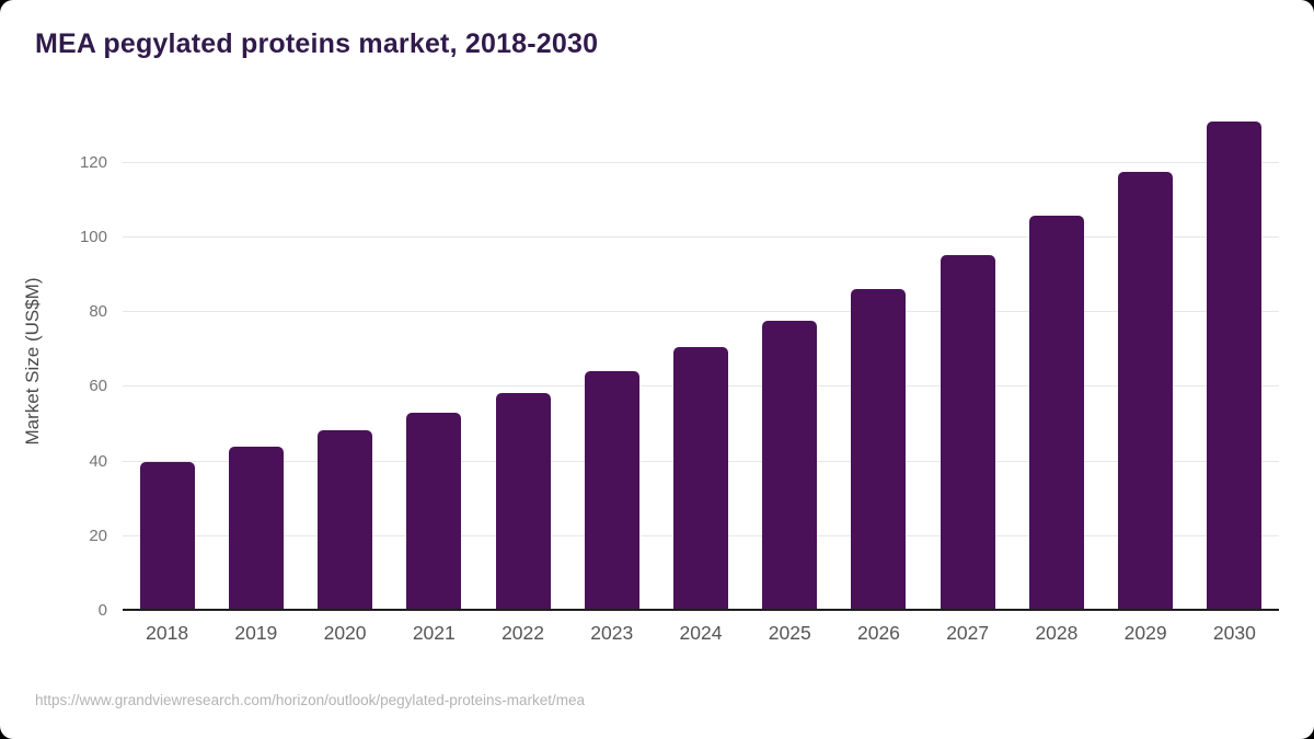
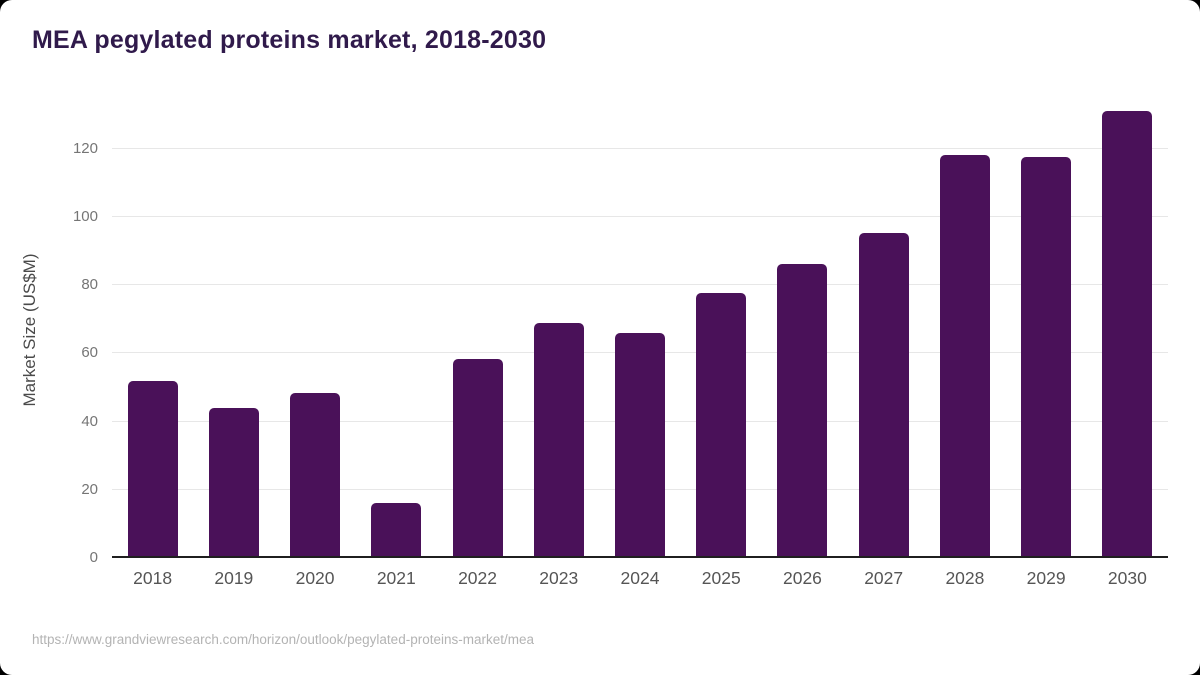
2018: 40 -> 52
2021: 53 -> 16
2023: 64 -> 69
2024: 71 -> 66
2028: 106 -> 118
